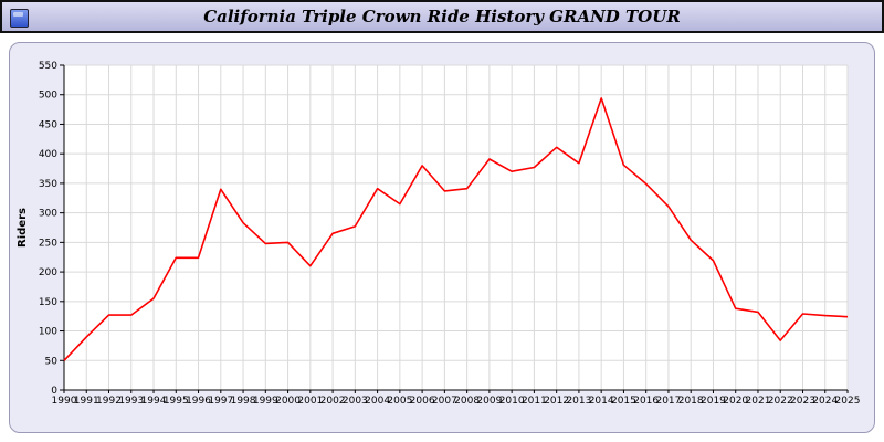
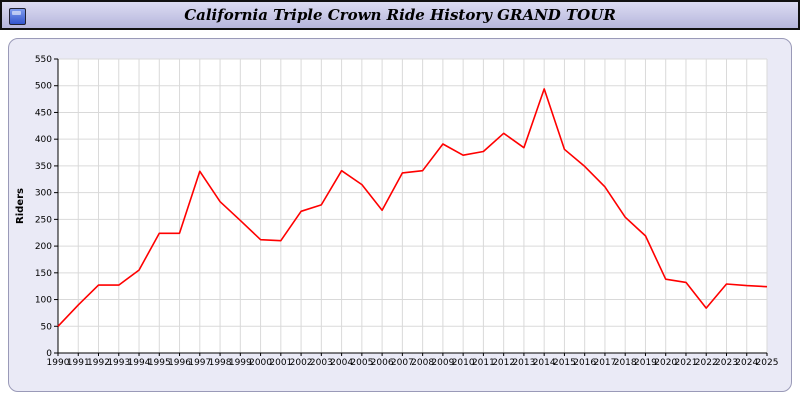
2000: 250 -> 210
2006: 380 -> 270
